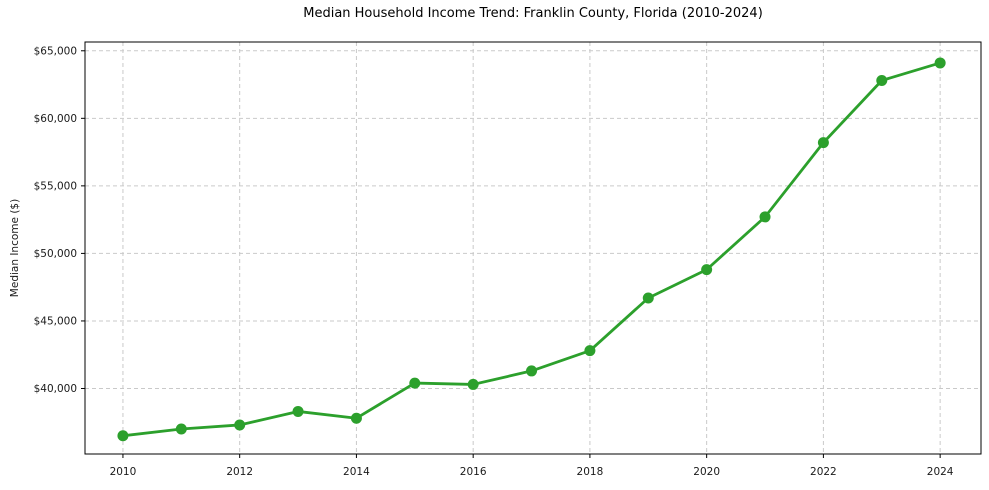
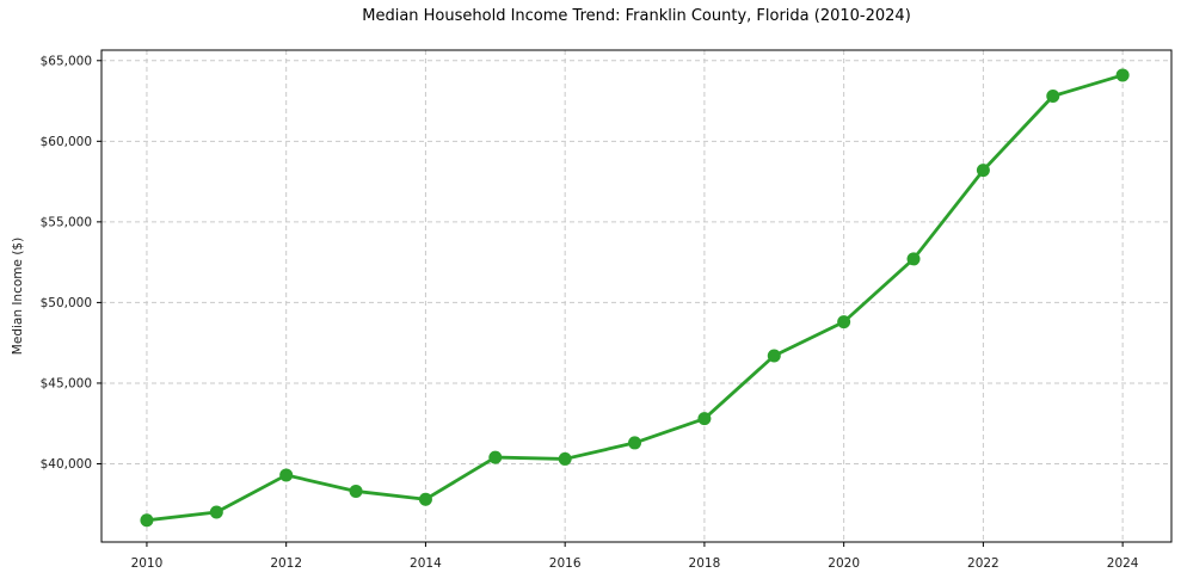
2012: $37300 -> $39300
